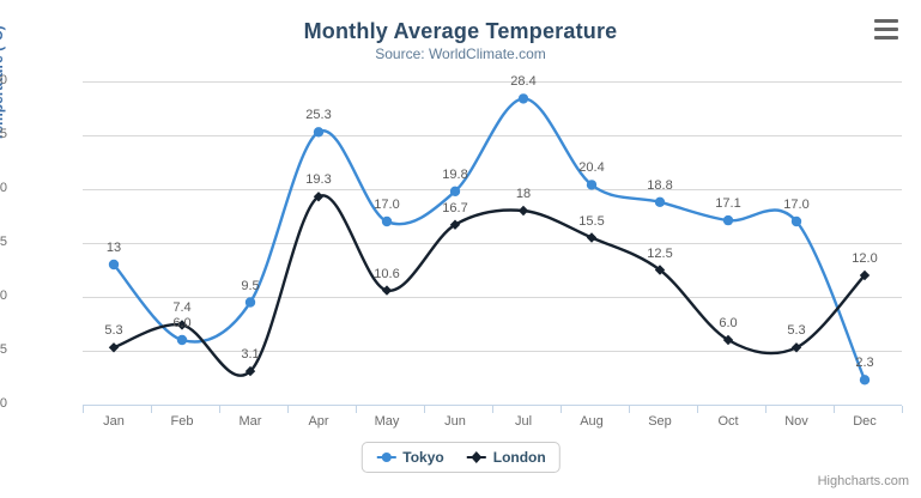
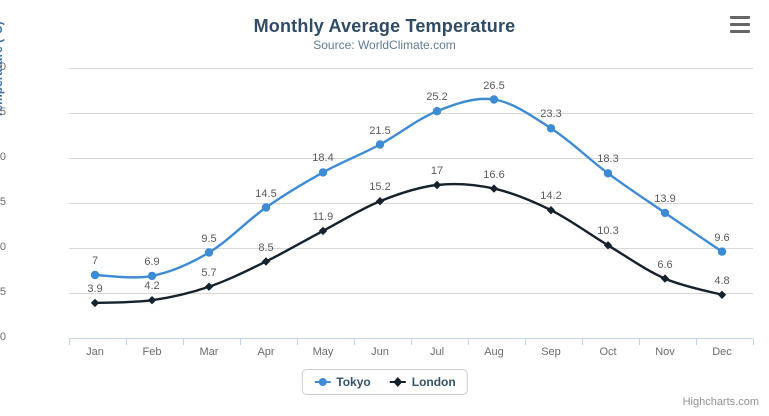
Tokyo/Jan: 13 -> 7
London/Jan: 5.3 -> 3.9
Tokyo/Feb: 6.0 -> 6.9
London/Feb: 7.4 -> 4.2
London/Mar: 3.1 -> 5.7
Tokyo/Apr: 25.3 -> 14.5
London/Apr: 19.3 -> 8.5
Tokyo/May: 17.0 -> 18.4
London/May: 10.6 -> 11.9
Tokyo/Jun: 19.8 -> 21.5
London/Jun: 16.7 -> 15.2
Tokyo/Jul: 28.4 -> 25.2
London/Jul: 18 -> 17
Tokyo/Aug: 20.4 -> 26.5
London/Aug: 15.5 -> 16.6
Tokyo/Sep: 18.8 -> 23.3
London/Sep: 12.5 -> 14.2
Tokyo/Oct: 17.1 -> 18.3
London/Oct: 6.0 -> 10.3
Tokyo/Nov: 17.0 -> 13.9
London/Nov: 5.3 -> 6.6
Tokyo/Dec: 2.3 -> 9.6
London/Dec: 12.0 -> 4.8
